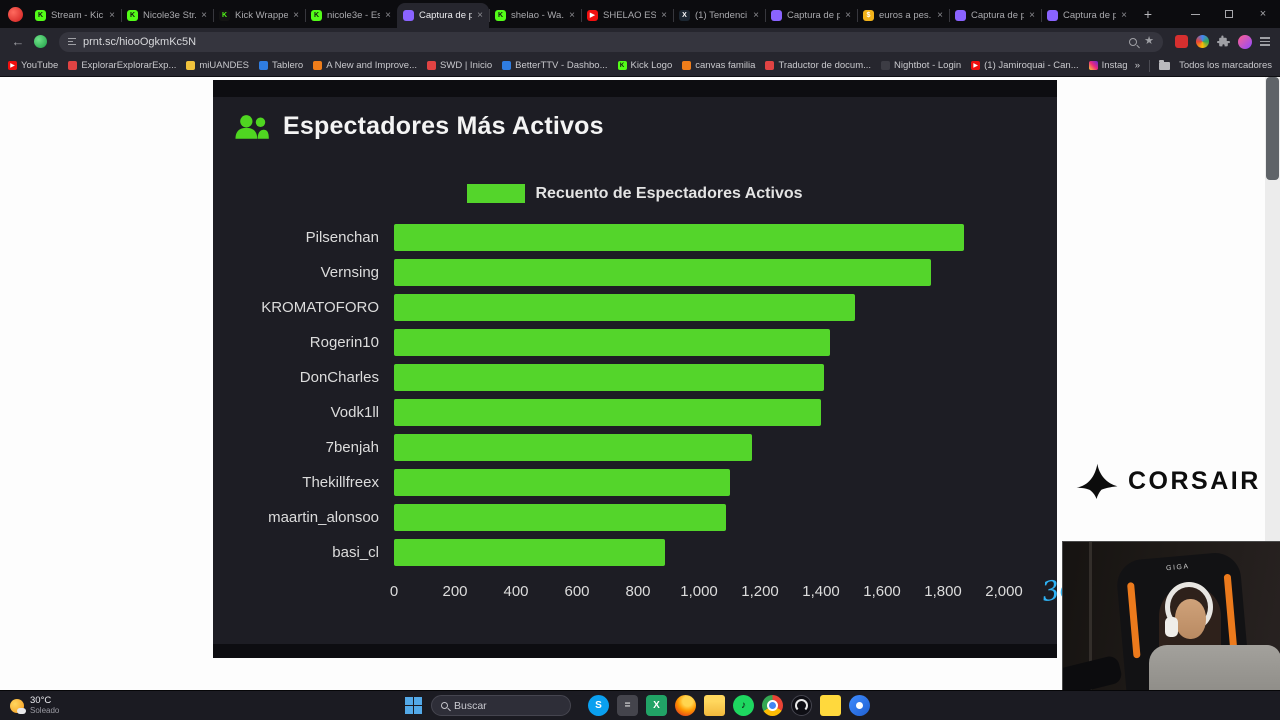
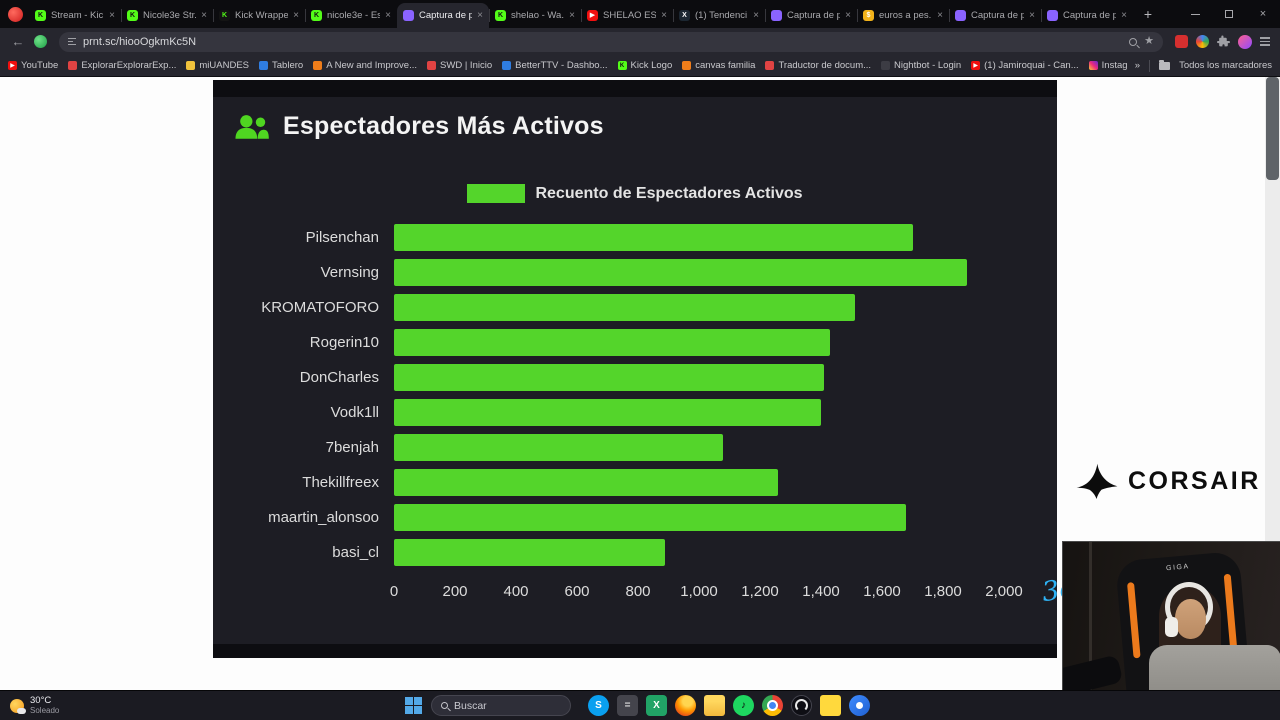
Pilsenchan: 1870 -> 1700
Vernsing: 1760 -> 1880
7benjah: 1180 -> 1080
Thekillfreex: 1100 -> 1260
maartin_alonsoo: 1090 -> 1680
